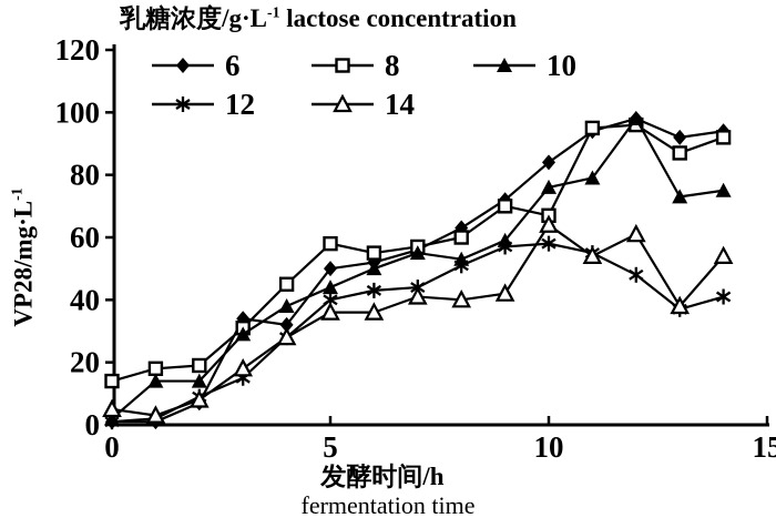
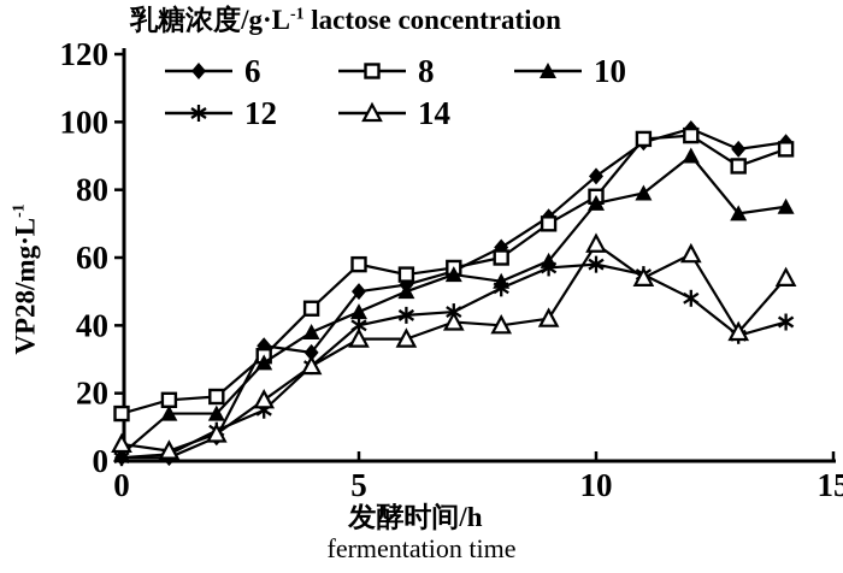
8/10: 67 -> 78
10/12: 98 -> 90
